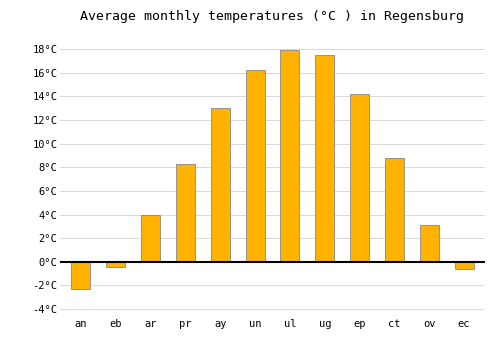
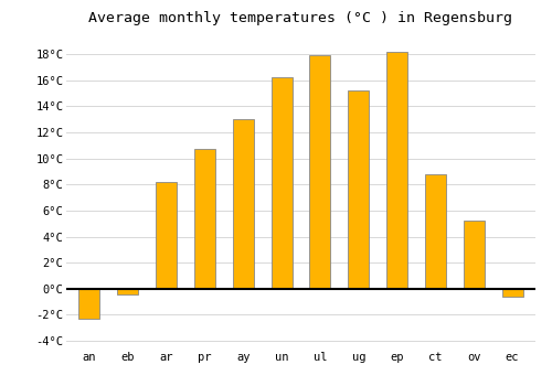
ar: 4.0°C -> 8.2°C
pr: 8.3°C -> 10.7°C
ug: 17.5°C -> 15.2°C
ep: 14.2°C -> 18.2°C
ov: 3.1°C -> 5.2°C
